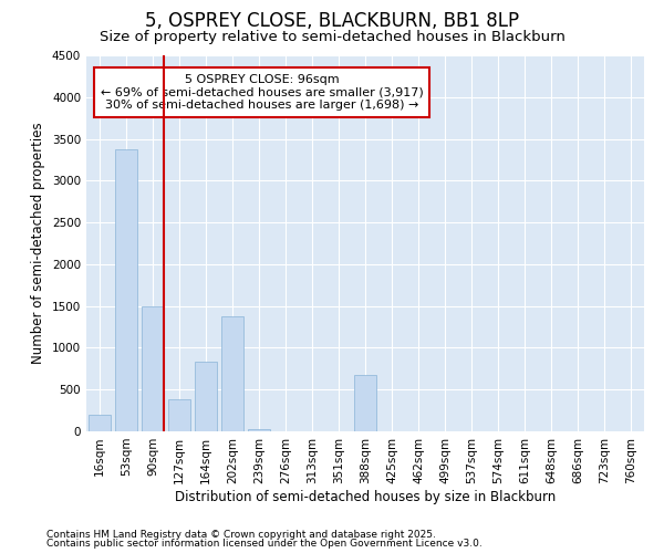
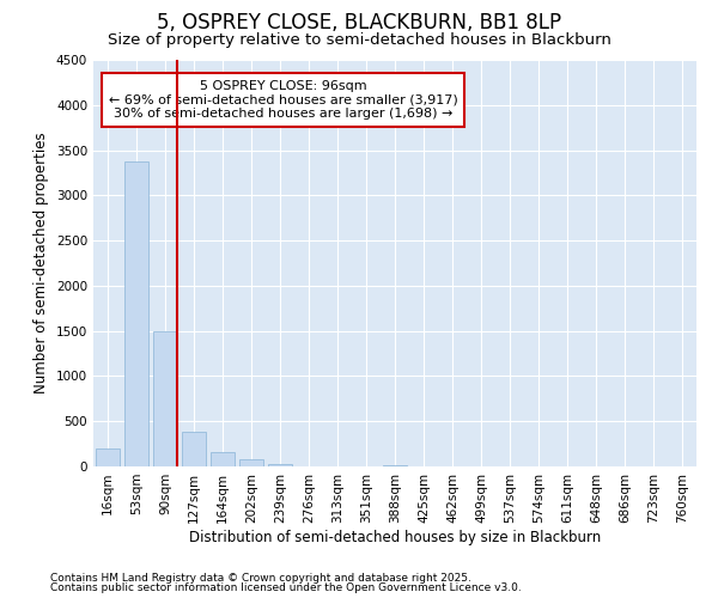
164sqm: 840 -> 160
202sqm: 1380 -> 80
388sqm: 680 -> 10
